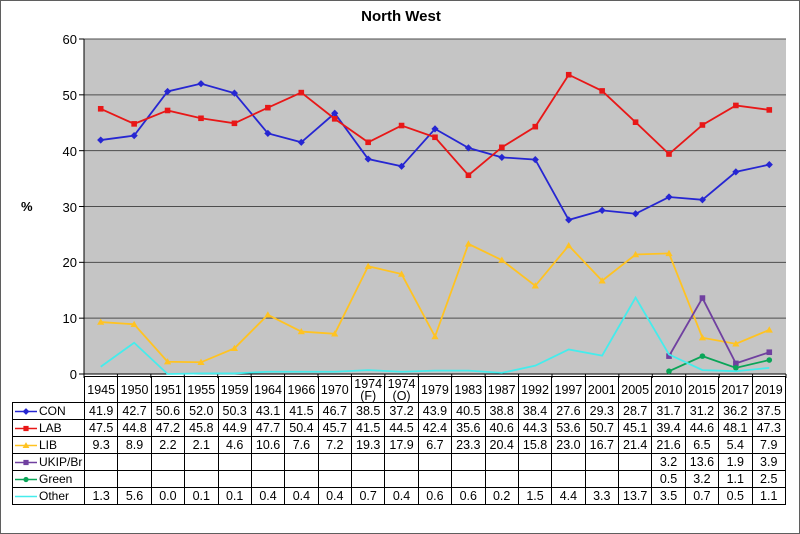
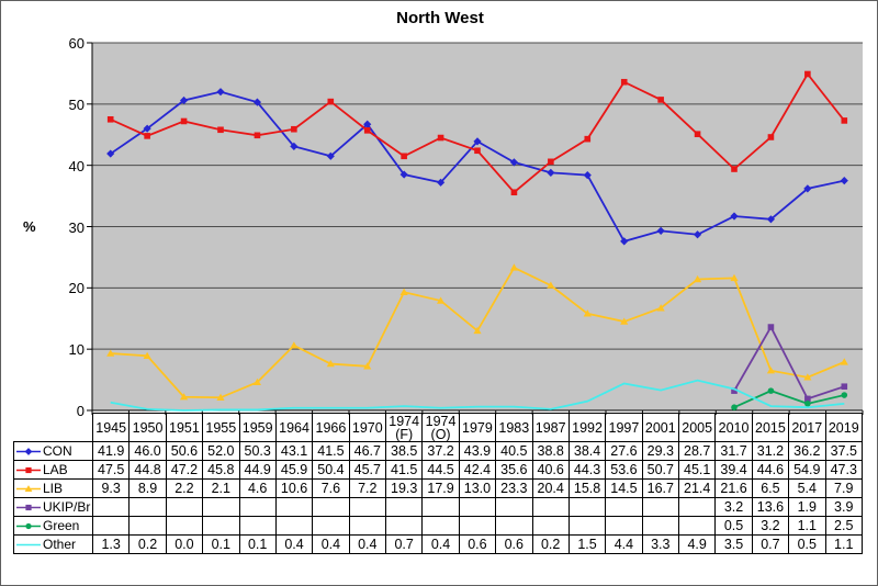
CON/1950: 42.7 -> 46.0
Other/1950: 5.6 -> 0.2
LAB/1964: 47.7 -> 45.9
LIB/1979: 6.7 -> 13.0
LIB/1997: 23.0 -> 14.5
Other/2005: 13.7 -> 4.9
LAB/2017: 48.1 -> 54.9
